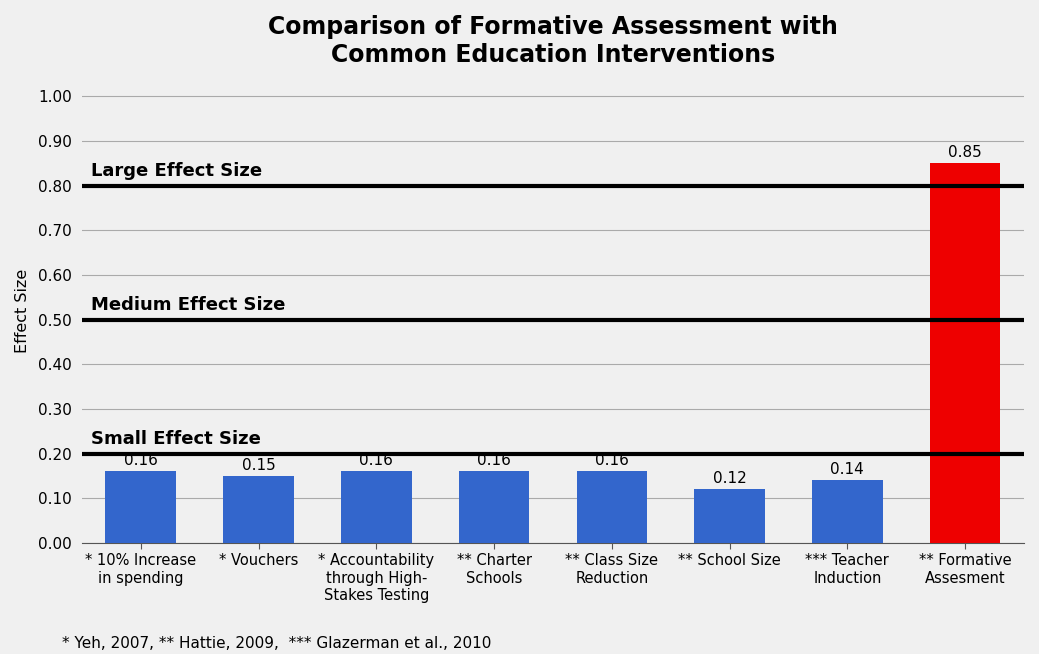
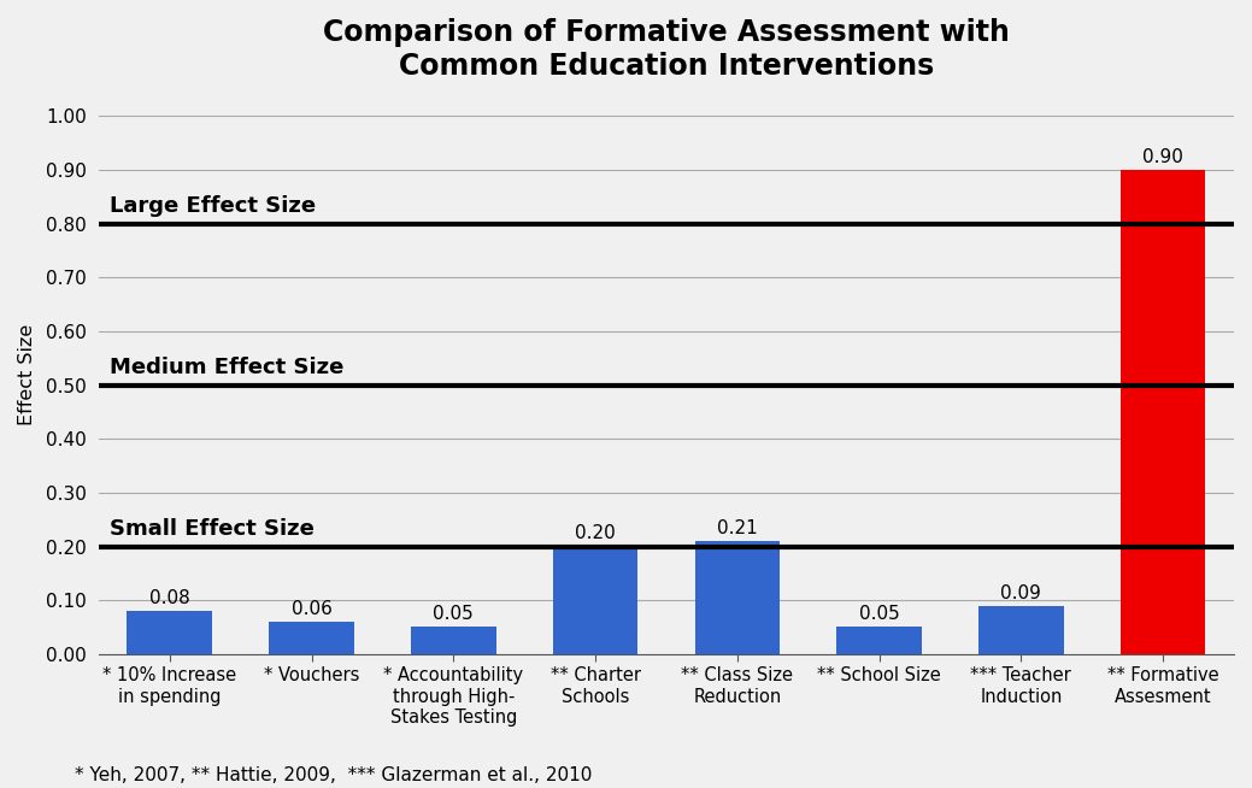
* 10% Increase in spending: 0.16 -> 0.08
* Vouchers: 0.15 -> 0.06
* Accountability through High- Stakes Testing: 0.16 -> 0.05
** Charter Schools: 0.16 -> 0.20
** Class Size Reduction: 0.16 -> 0.21
** School Size: 0.12 -> 0.05
*** Teacher Induction: 0.14 -> 0.09
** Formative Assesment: 0.85 -> 0.90
